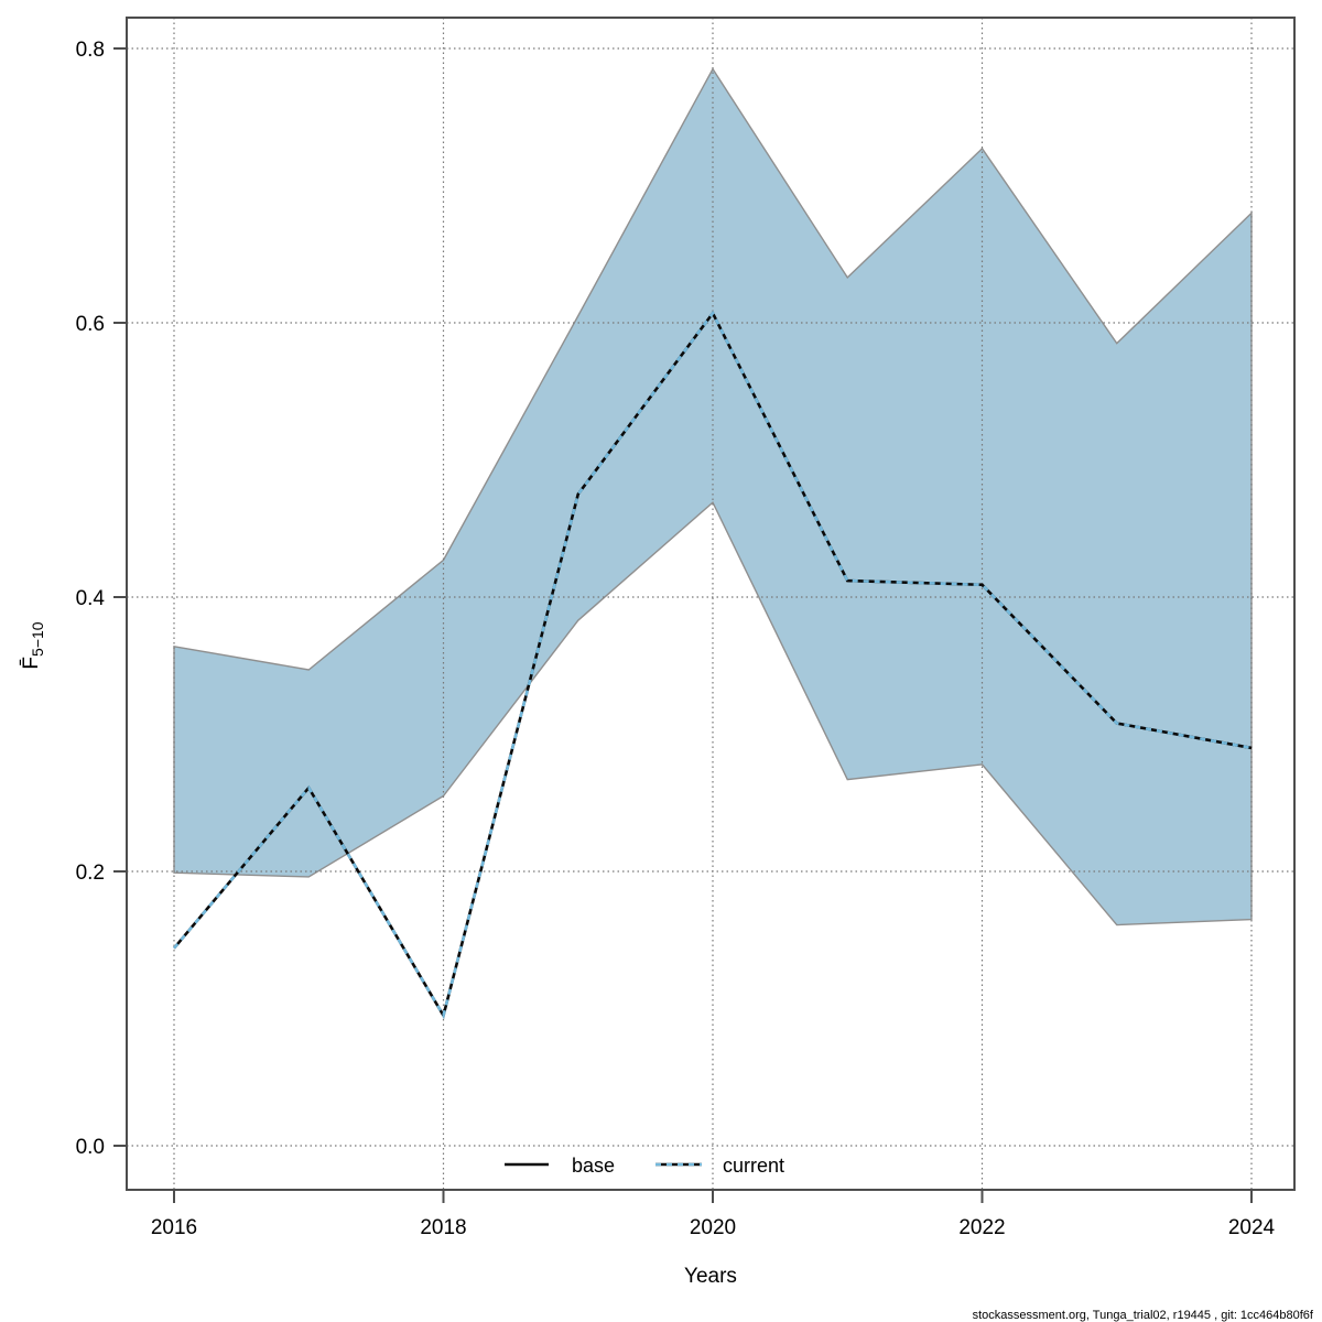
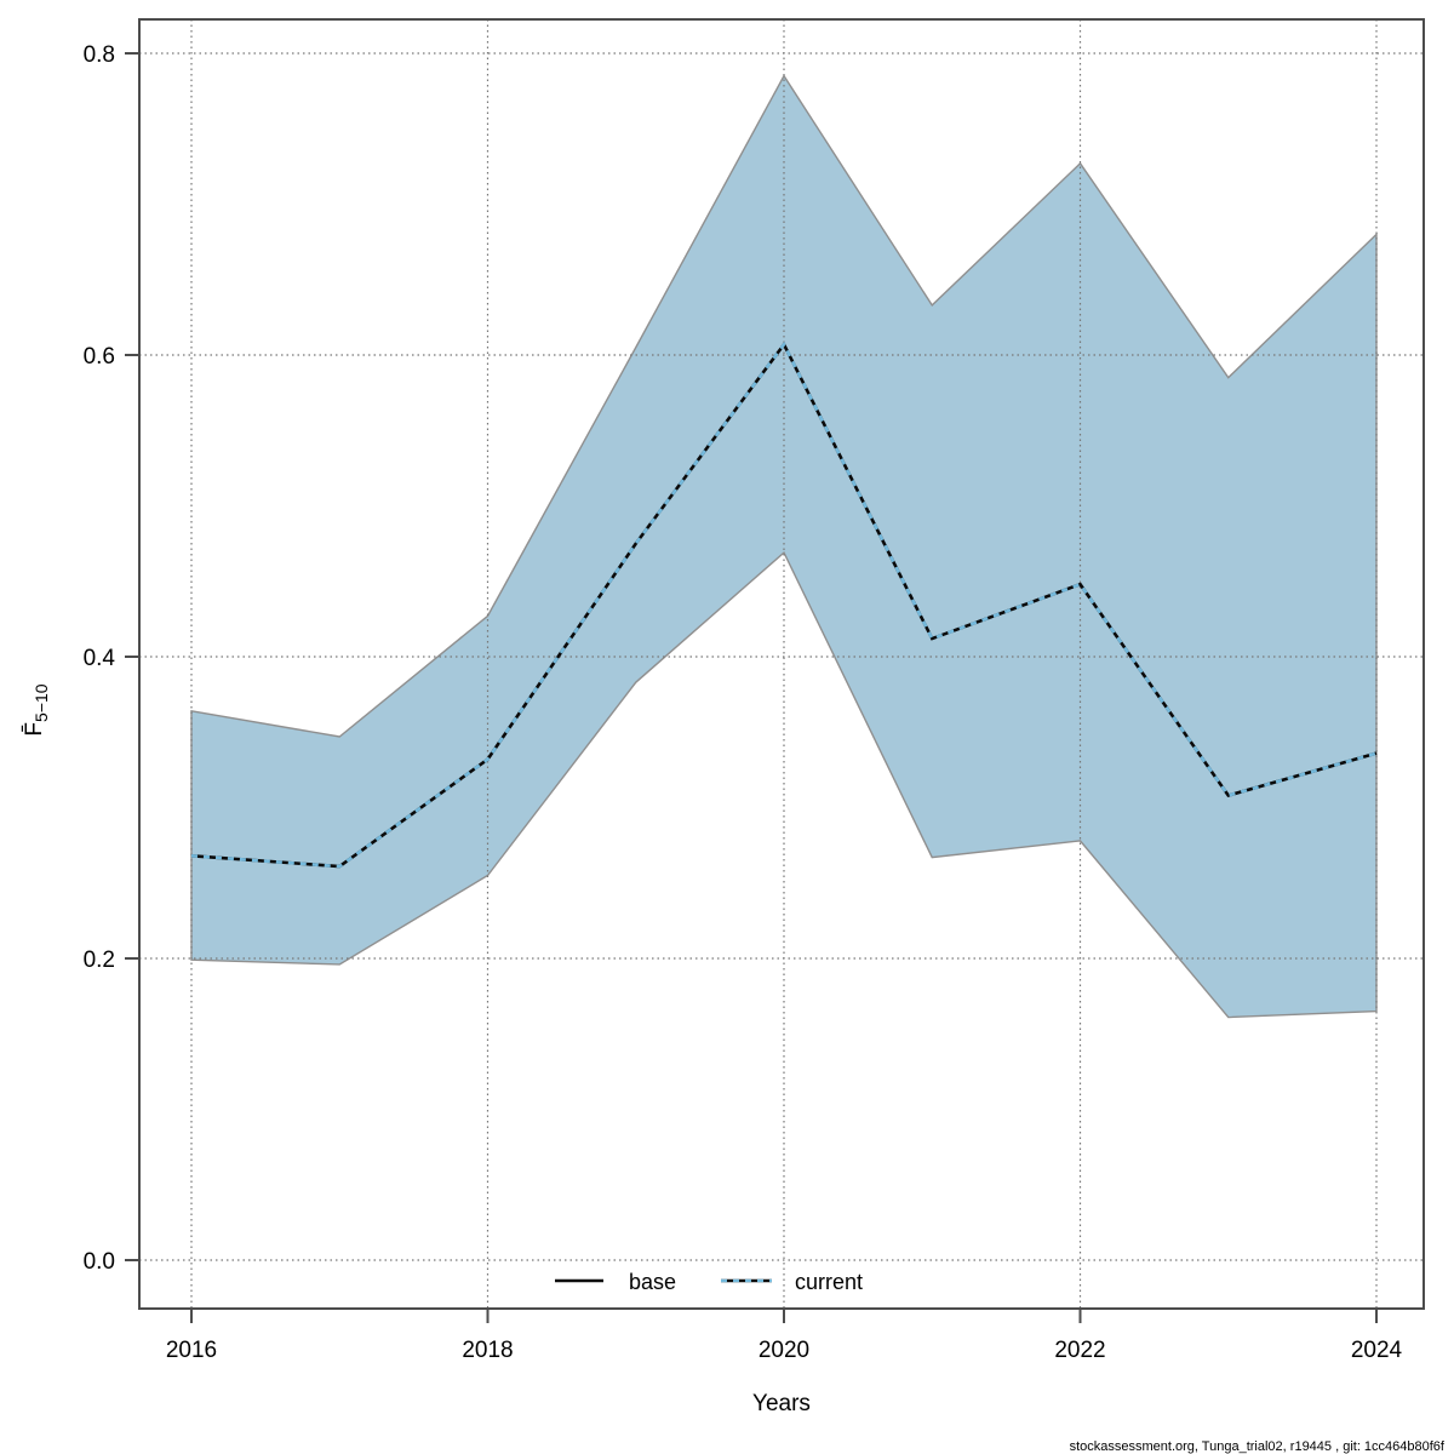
2016: 0.144 -> 0.268
2018: 0.095 -> 0.332
2022: 0.409 -> 0.448
2024: 0.290 -> 0.336
